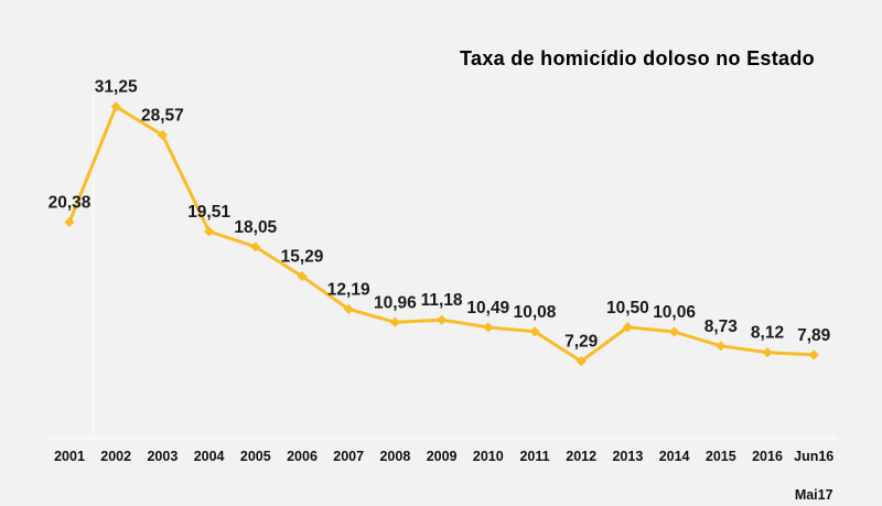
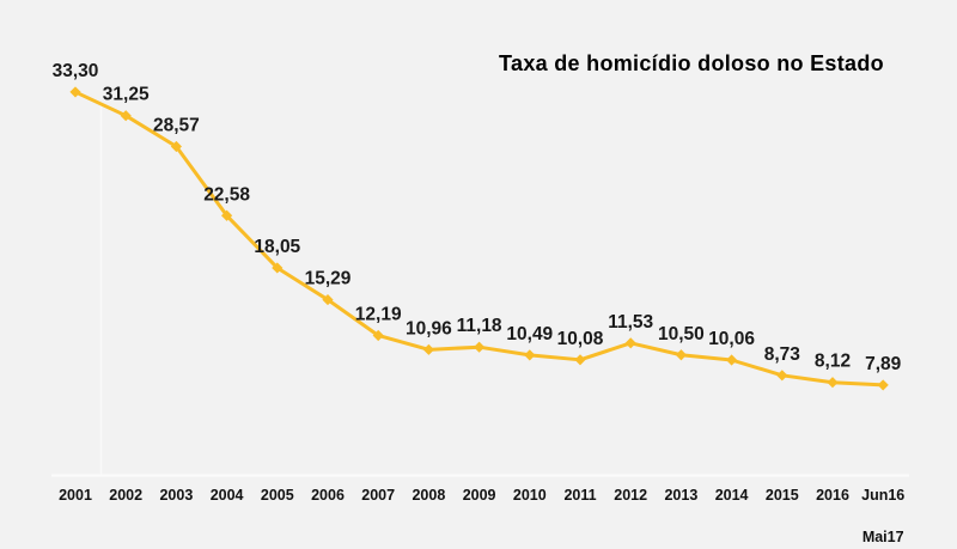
2001: 20,38 -> 33,30
2004: 19,51 -> 22,58
2012: 7,29 -> 11,53
